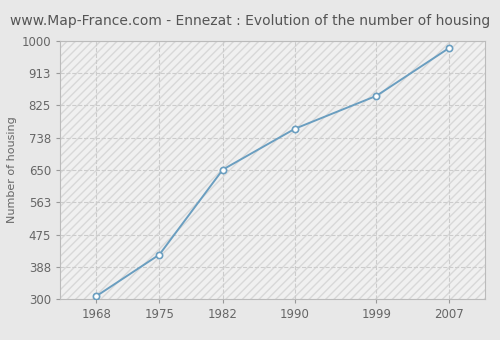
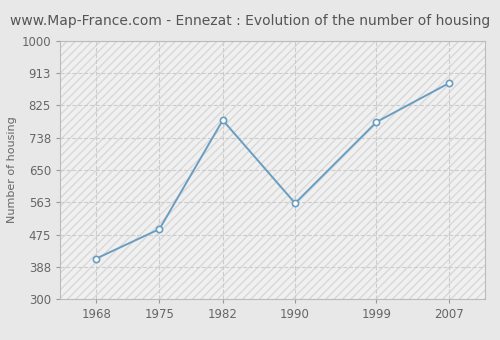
1968: 308 -> 410
1975: 421 -> 490
1982: 651 -> 785
1990: 762 -> 560
1999: 851 -> 780
2007: 980 -> 885
